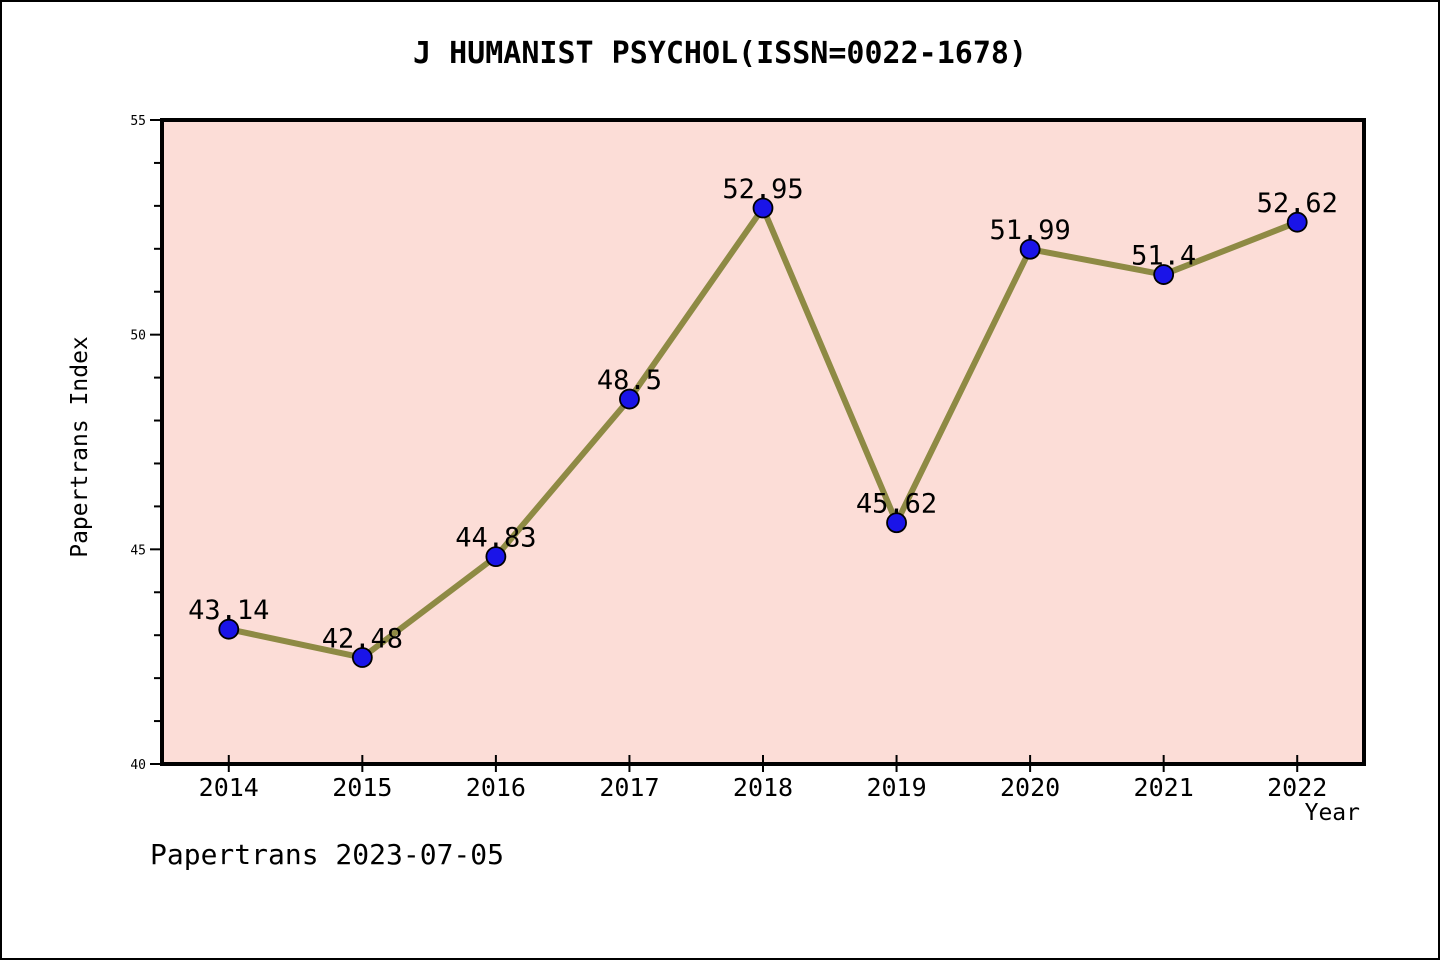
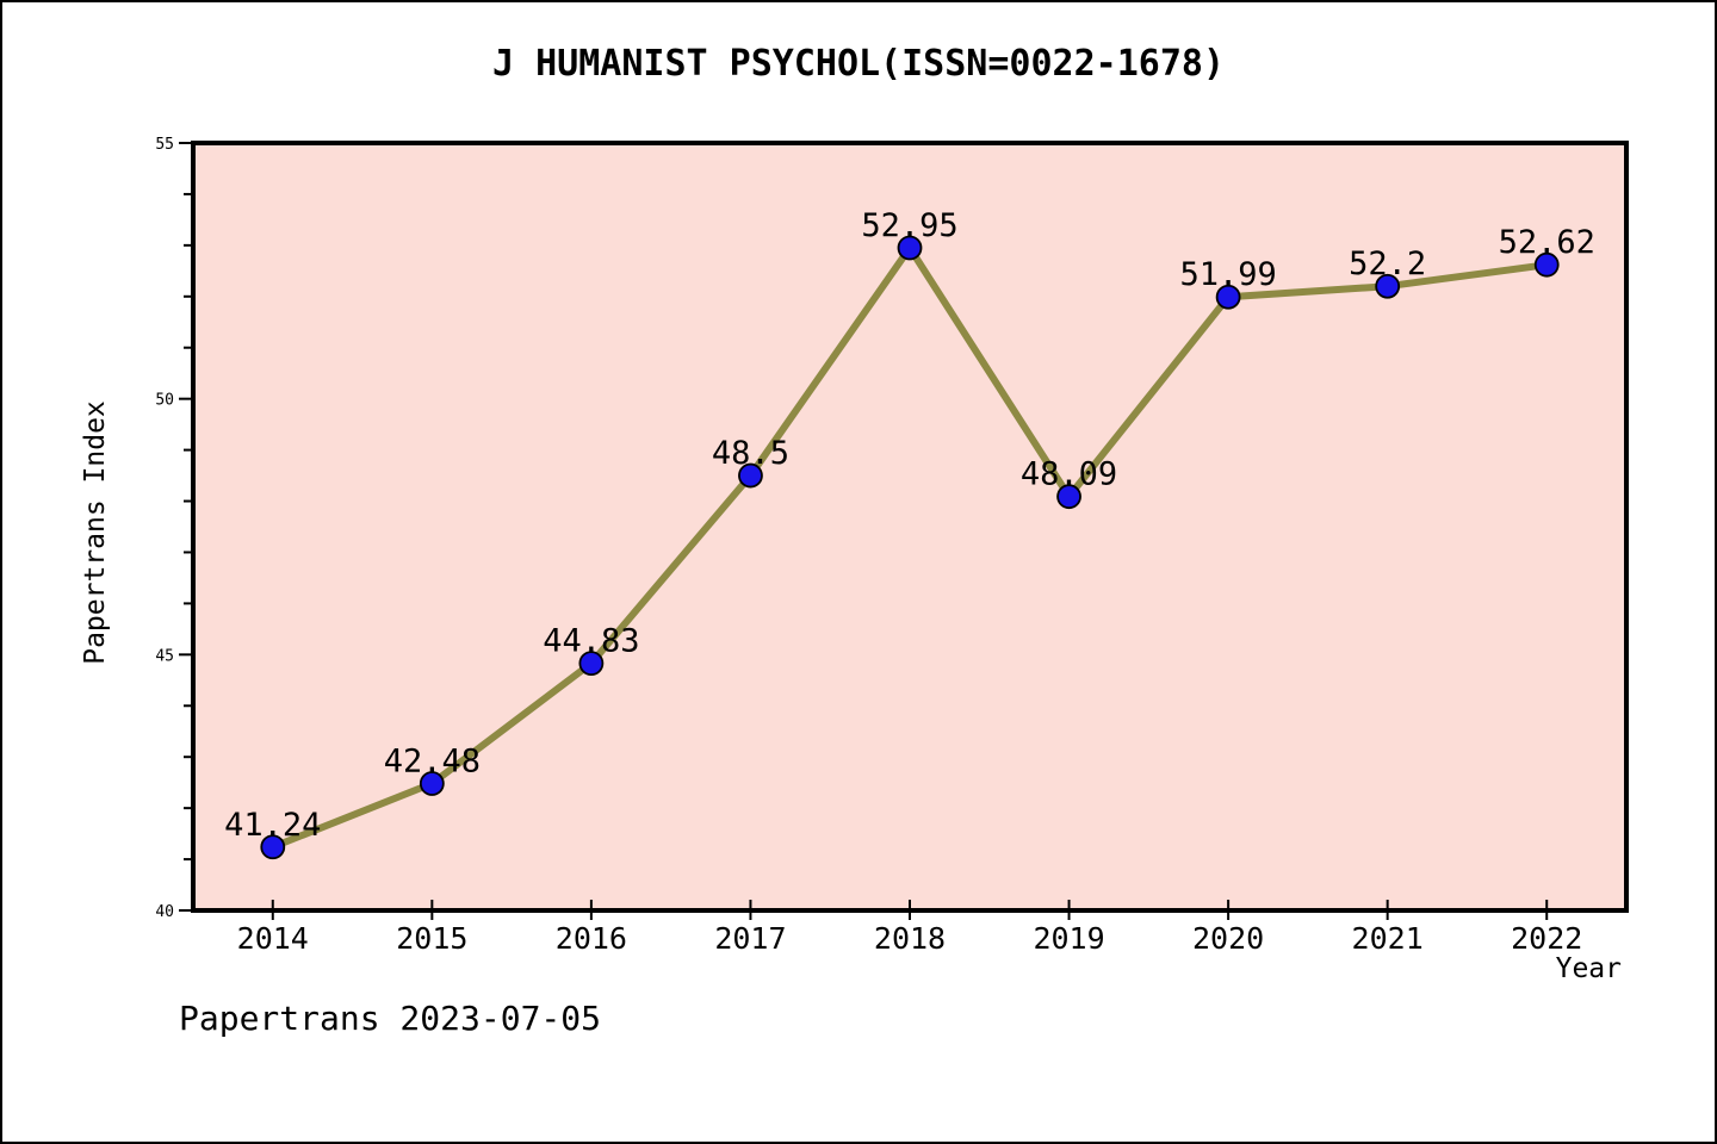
2014: 43.14 -> 41.24
2019: 45.62 -> 48.09
2021: 51.4 -> 52.2
